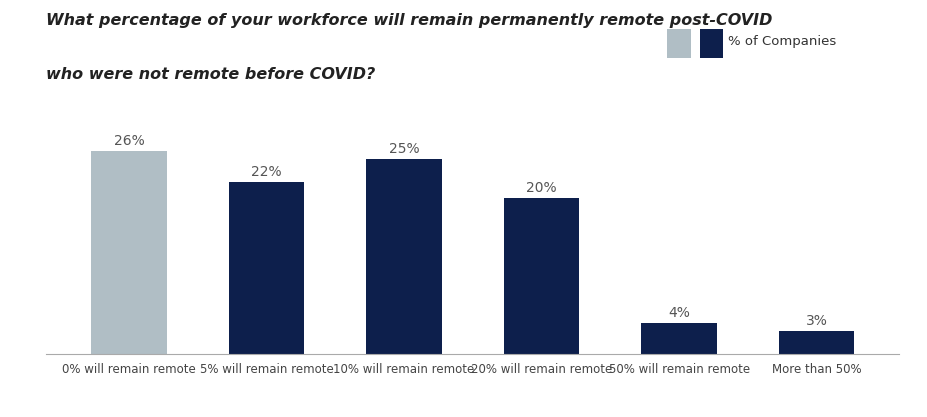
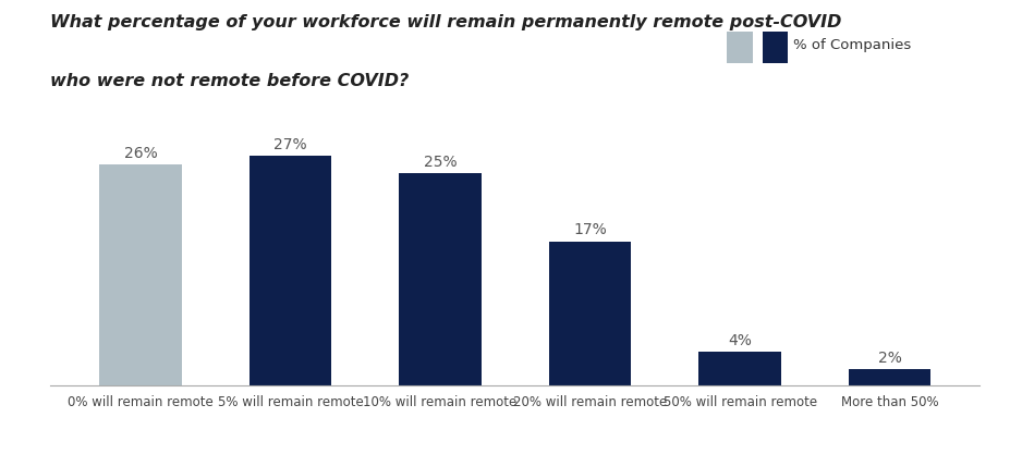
5% will remain remote: 22% -> 27%
20% will remain remote: 20% -> 17%
More than 50%: 3% -> 2%
